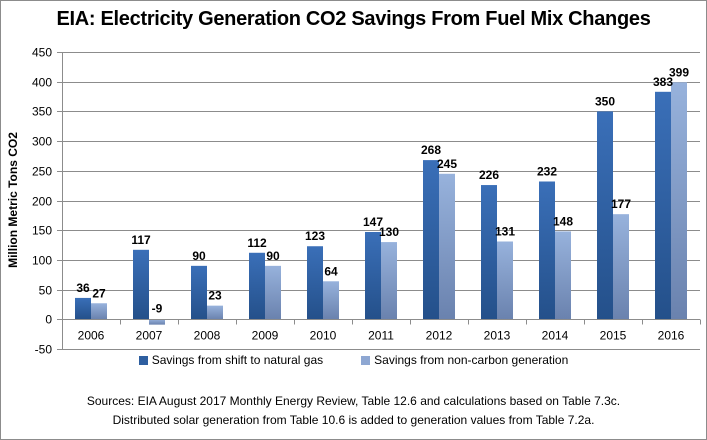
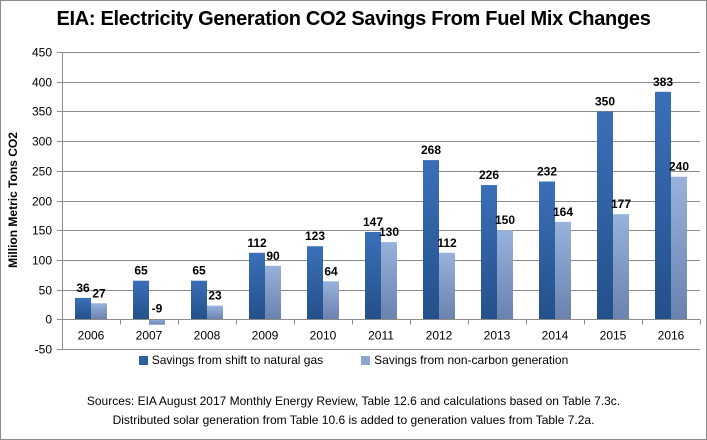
Savings from shift to natural gas/2007: 117 -> 65
Savings from shift to natural gas/2008: 90 -> 65
Savings from non-carbon generation/2012: 245 -> 112
Savings from non-carbon generation/2013: 131 -> 150
Savings from non-carbon generation/2014: 148 -> 164
Savings from non-carbon generation/2016: 399 -> 240
